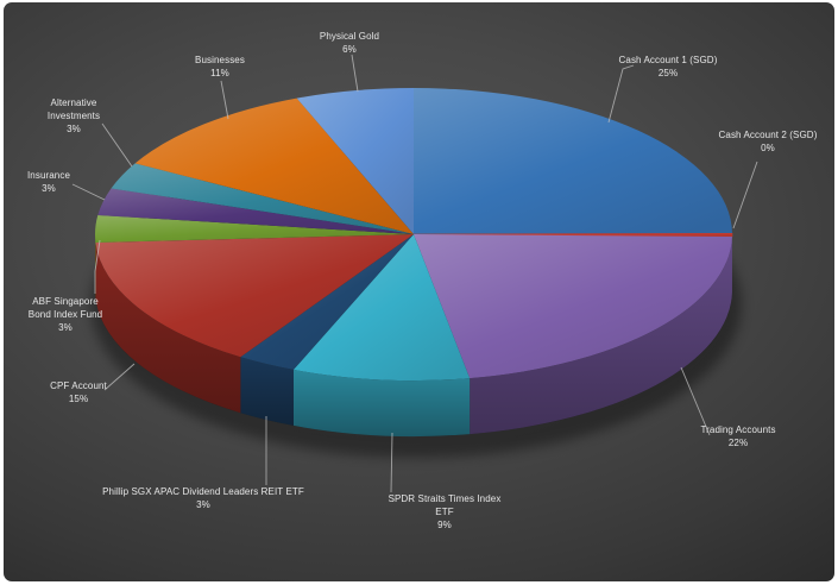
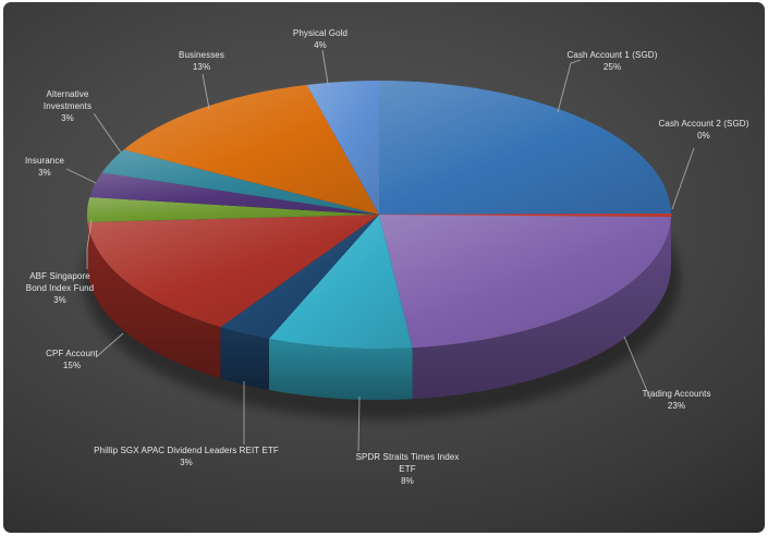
Trading Accounts: 22% -> 23%
SPDR Straits Times Index ETF: 9% -> 8%
Businesses: 11% -> 13%
Physical Gold: 6% -> 4%
